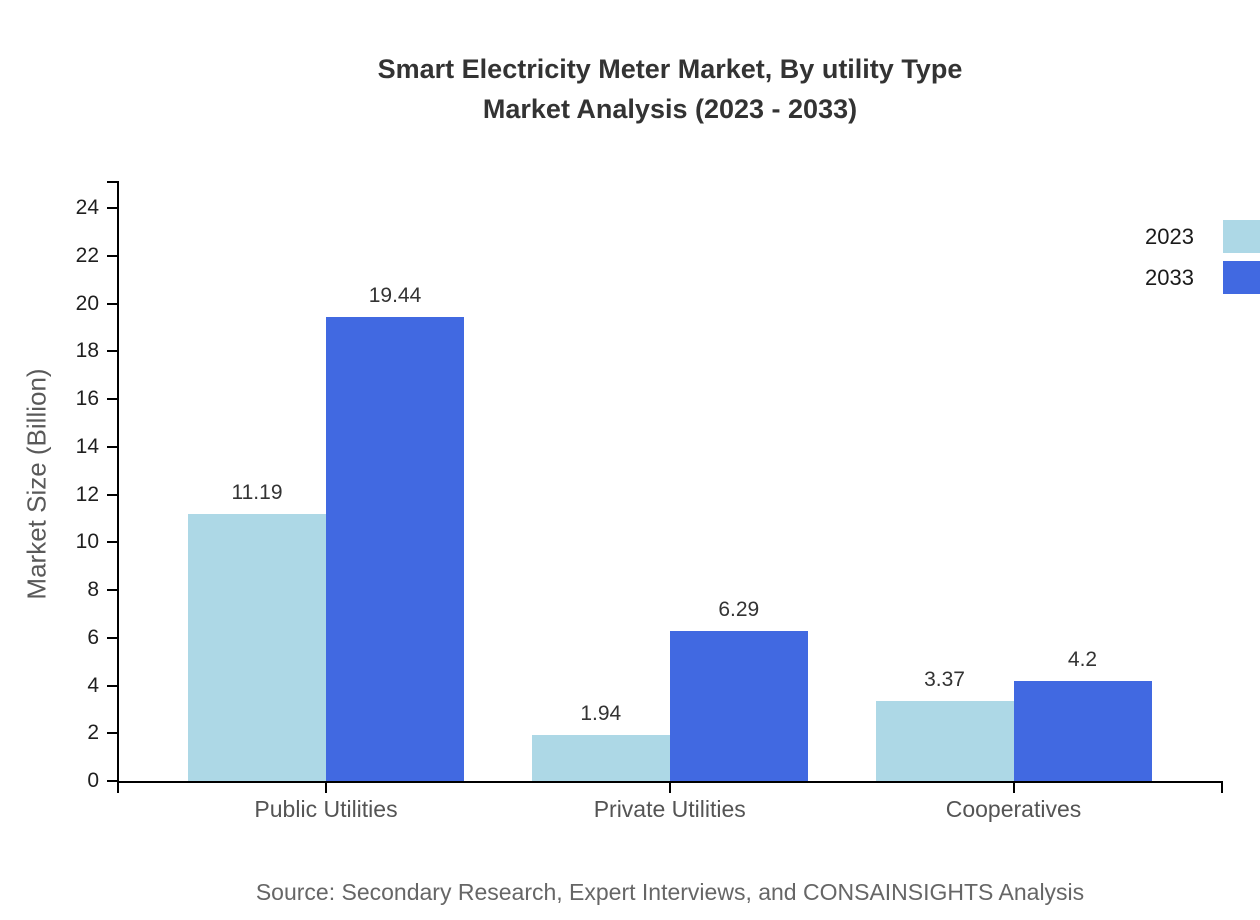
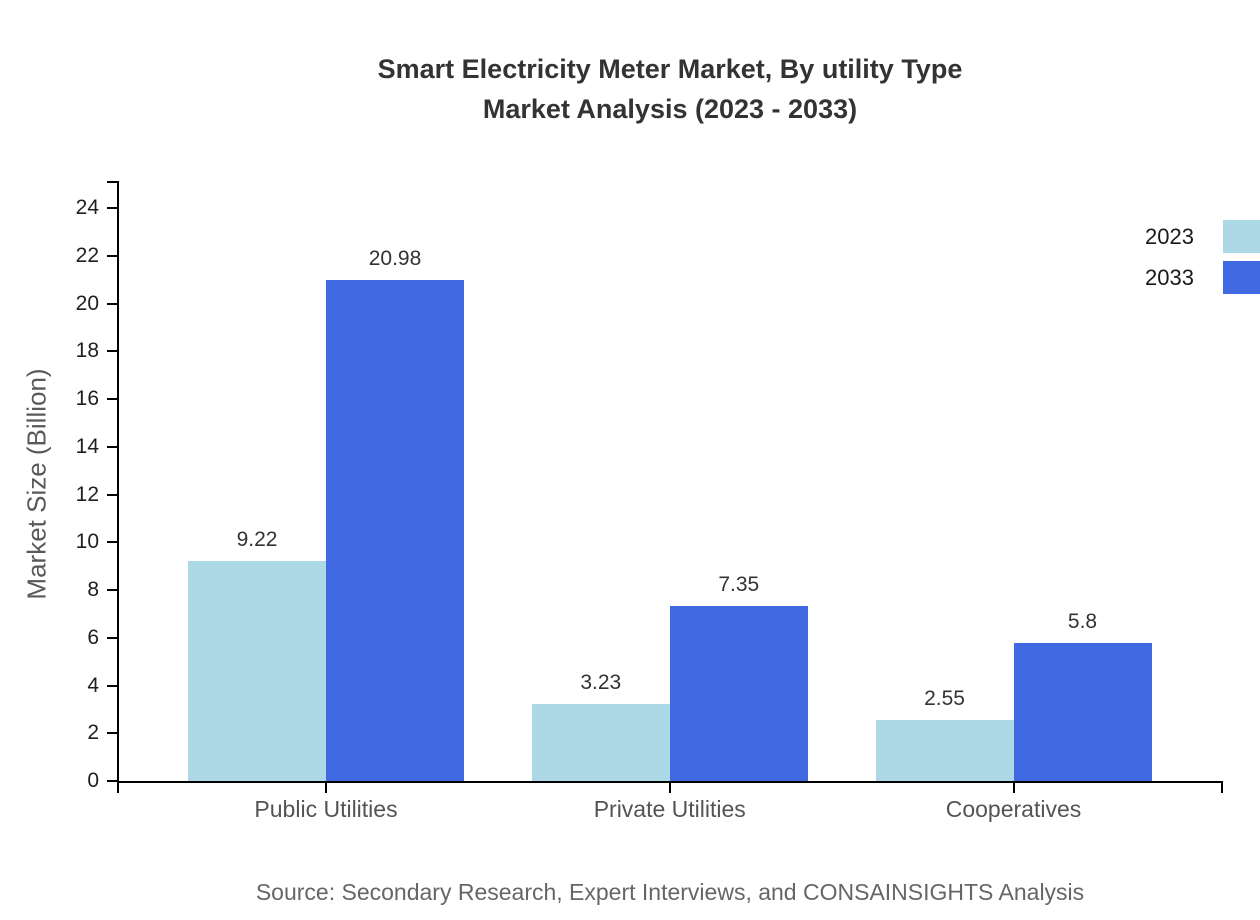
2023/Public Utilities: 11.19 -> 9.22
2033/Public Utilities: 19.44 -> 20.98
2023/Private Utilities: 1.94 -> 3.23
2033/Private Utilities: 6.29 -> 7.35
2023/Cooperatives: 3.37 -> 2.55
2033/Cooperatives: 4.2 -> 5.8
